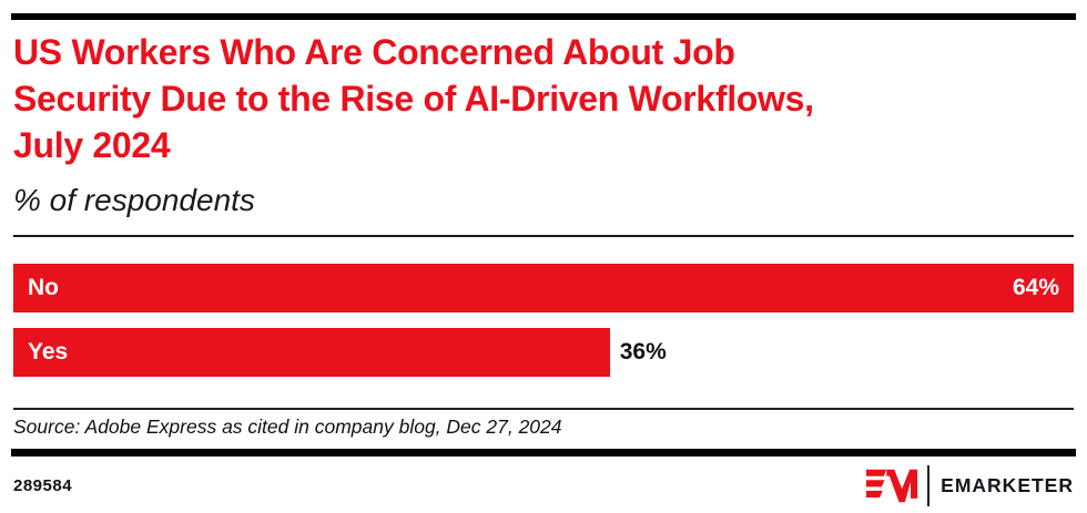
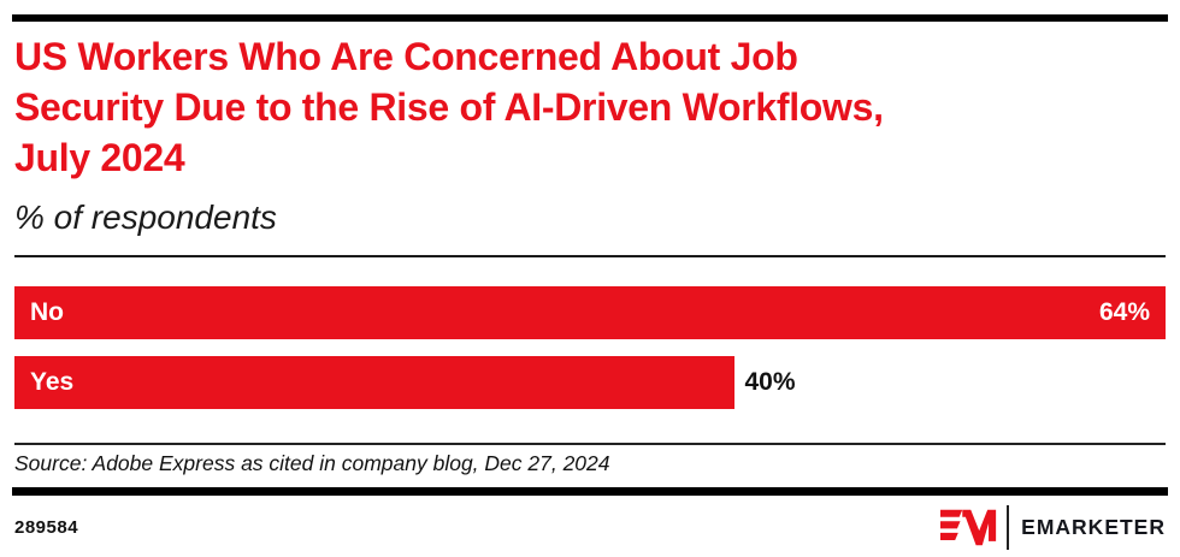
Yes: 36% -> 40%
